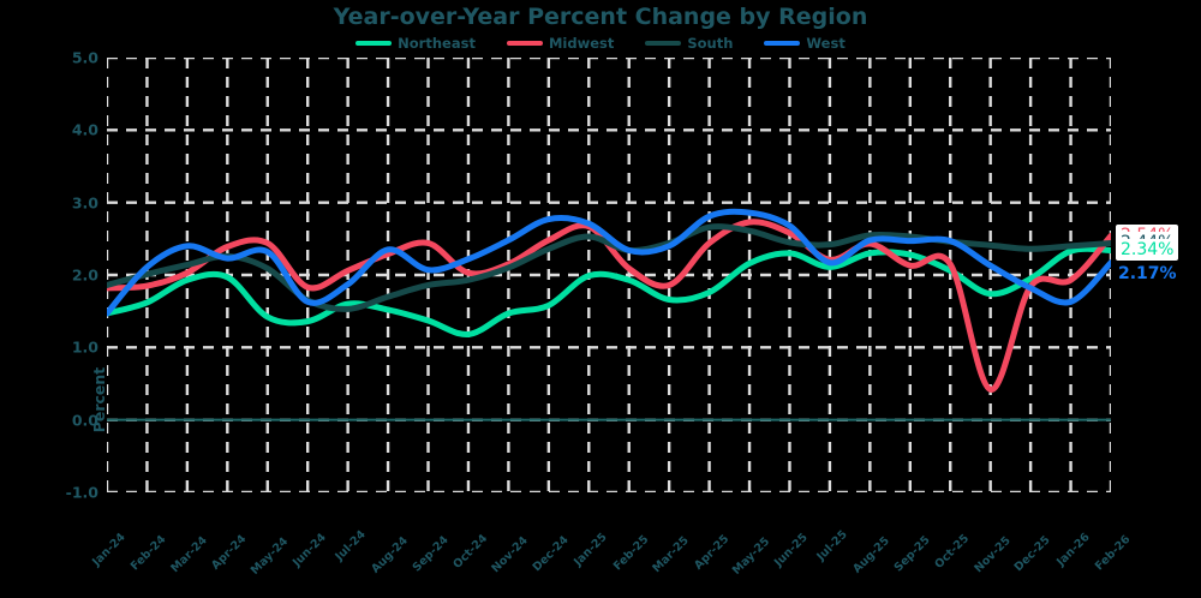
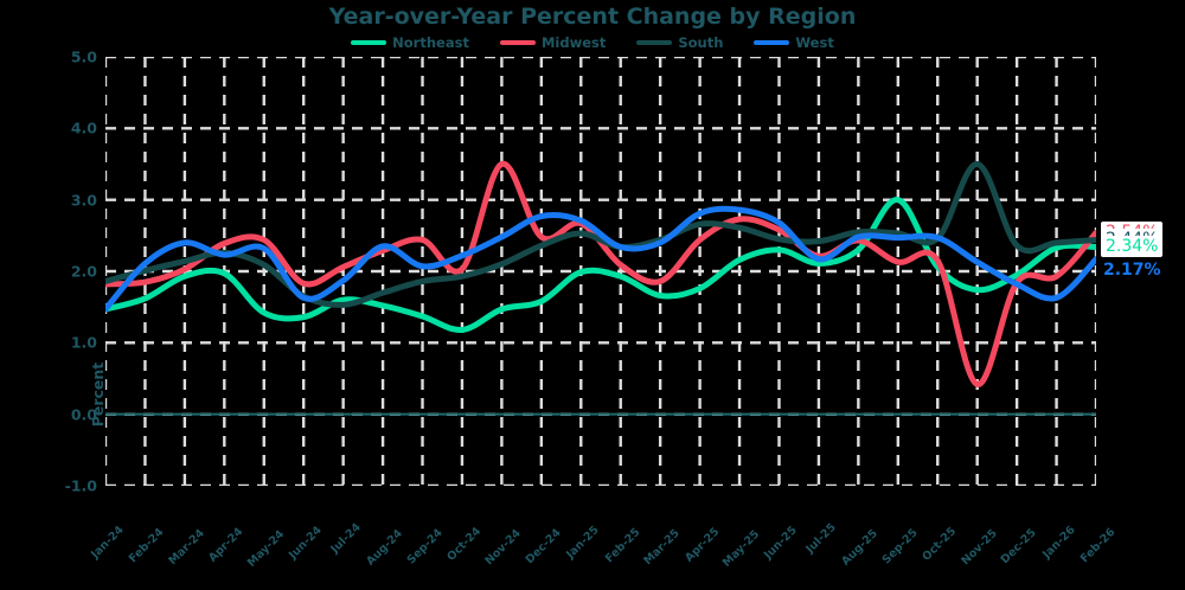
Midwest/Nov-24: 2.1 -> 3.5
Northeast/Sep-25: 2.3 -> 3.0
South/Nov-25: 2.4 -> 3.5
